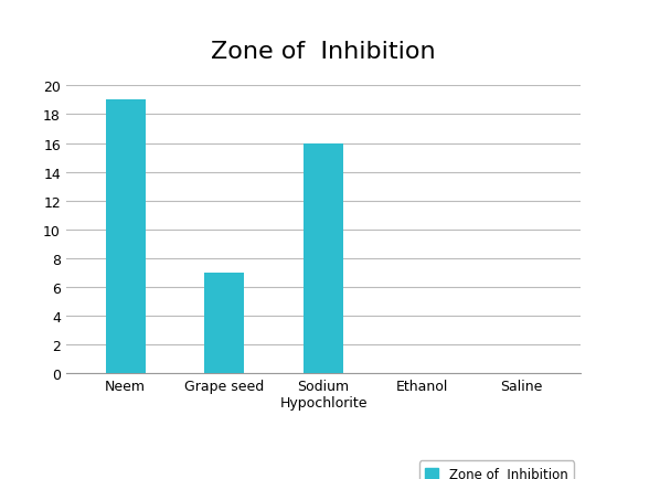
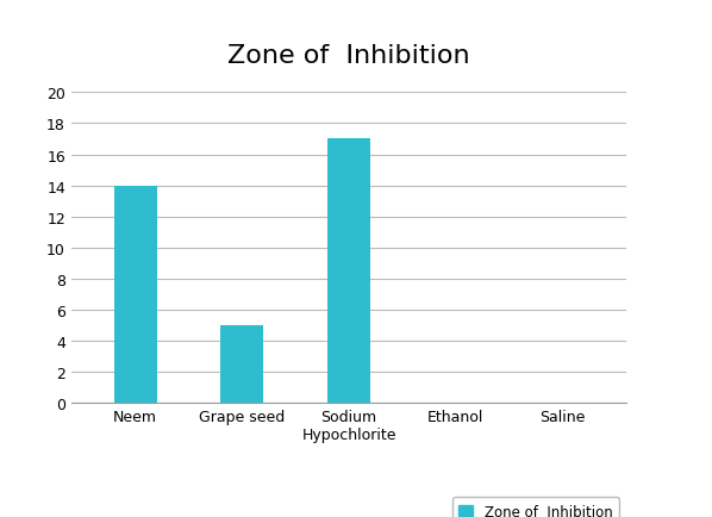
Neem: 19 -> 14
Grape seed: 7 -> 5
Sodium Hypochlorite: 16 -> 17
